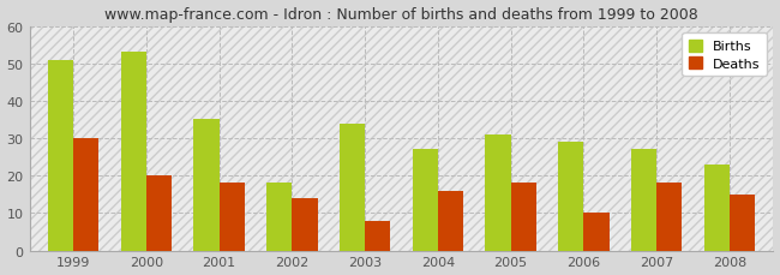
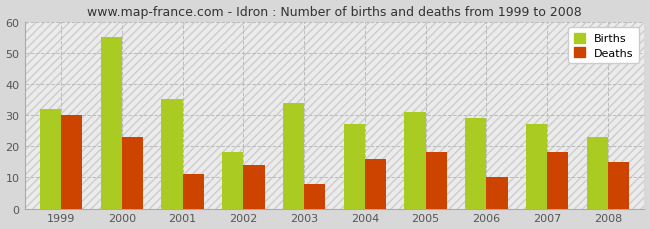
Births/1999: 51 -> 32
Births/2000: 53 -> 55
Deaths/2000: 20 -> 23
Deaths/2001: 18 -> 11
